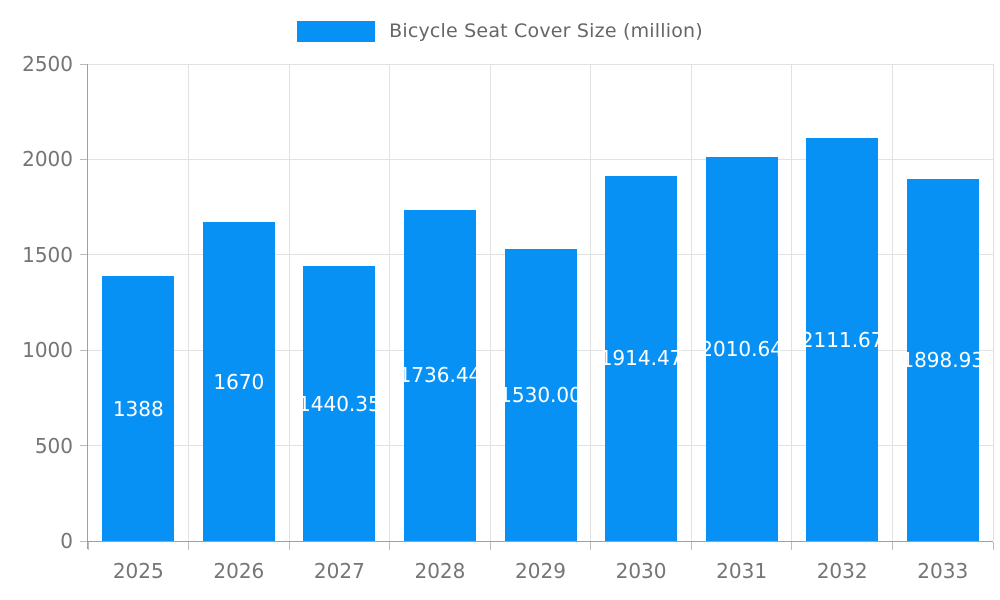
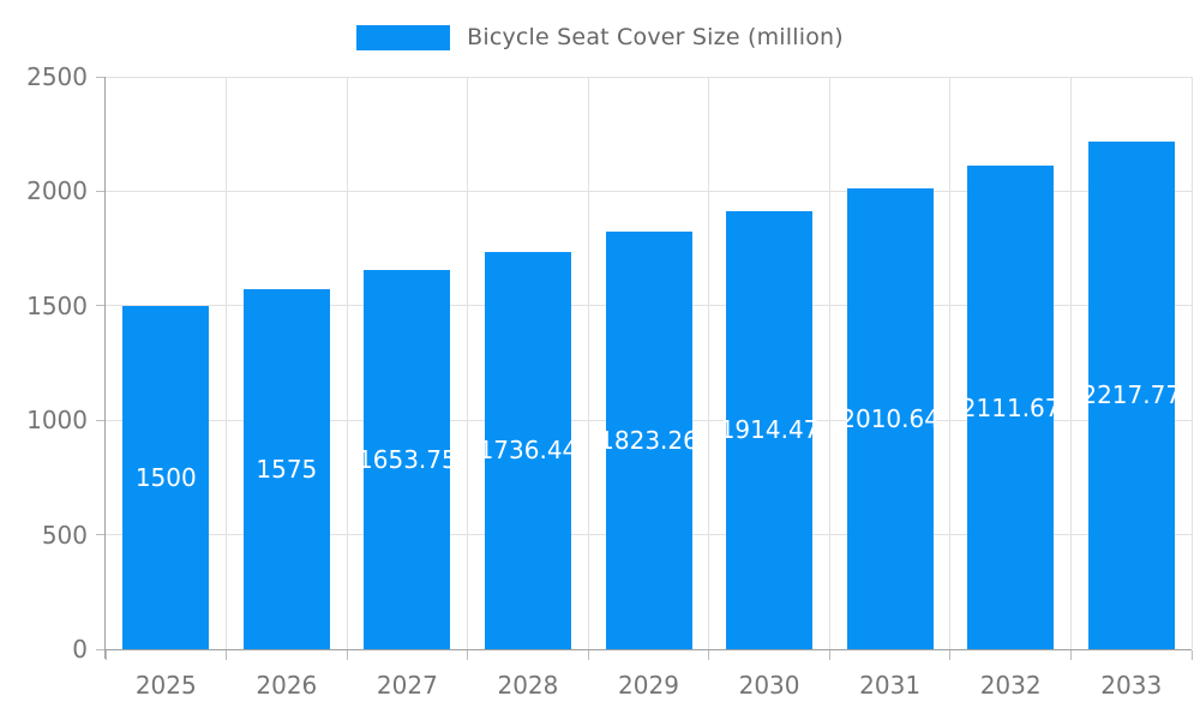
2025: 1388 -> 1500
2026: 1670 -> 1575
2027: 1440.35 -> 1653.75
2029: 1530.00 -> 1823.26
2033: 1898.93 -> 2217.77
